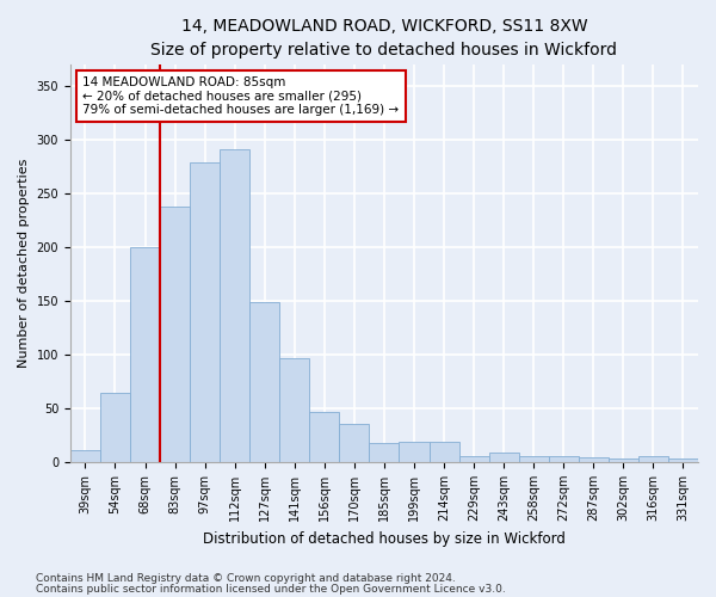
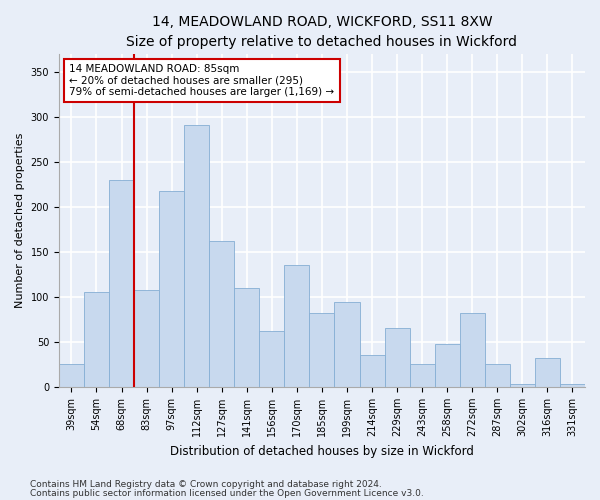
39sqm: 11 -> 26
54sqm: 64 -> 106
68sqm: 200 -> 230
83sqm: 238 -> 108
97sqm: 279 -> 218
127sqm: 149 -> 162
141sqm: 97 -> 110
156sqm: 47 -> 62
170sqm: 35 -> 136
185sqm: 18 -> 82
199sqm: 19 -> 94
214sqm: 19 -> 36
229sqm: 6 -> 66
243sqm: 9 -> 26
258sqm: 6 -> 48
272sqm: 5 -> 82
287sqm: 4 -> 26
316sqm: 5 -> 32
